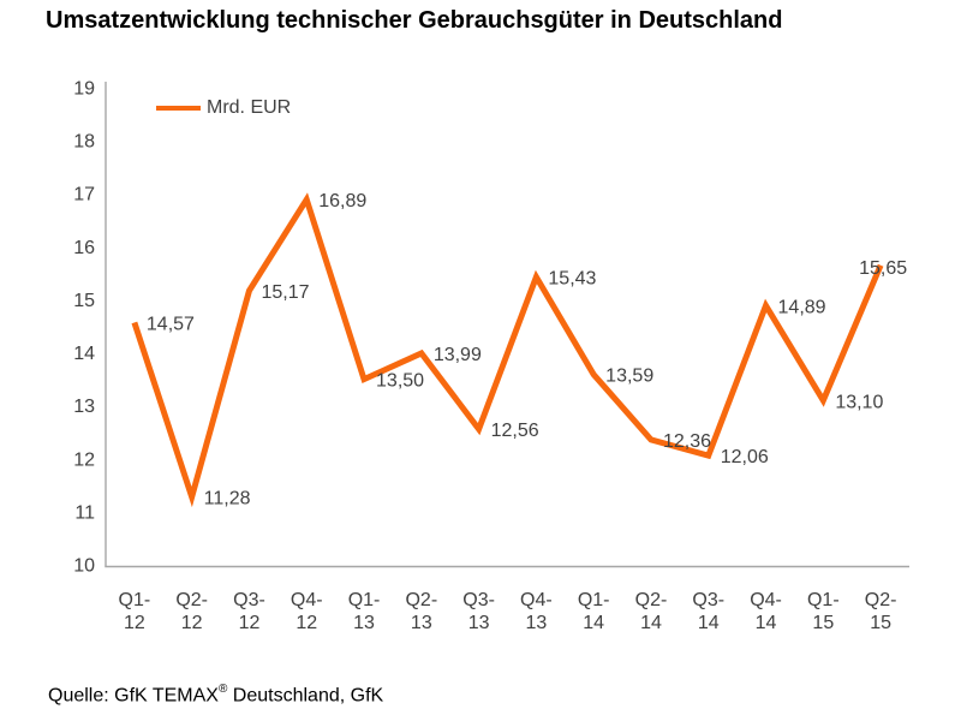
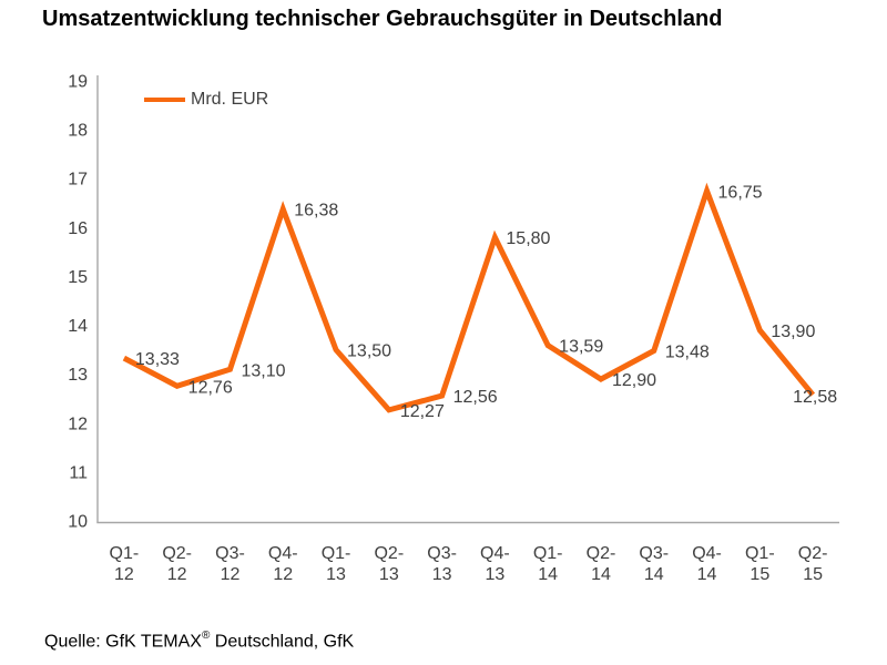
Q1-12: 14,57 -> 13,33
Q2-12: 11,28 -> 12,76
Q3-12: 15,17 -> 13,10
Q4-12: 16,89 -> 16,38
Q2-13: 13,99 -> 12,27
Q4-13: 15,43 -> 15,80
Q2-14: 12,36 -> 12,90
Q3-14: 12,06 -> 13,48
Q4-14: 14,89 -> 16,75
Q1-15: 13,10 -> 13,90
Q2-15: 15,65 -> 12,58
